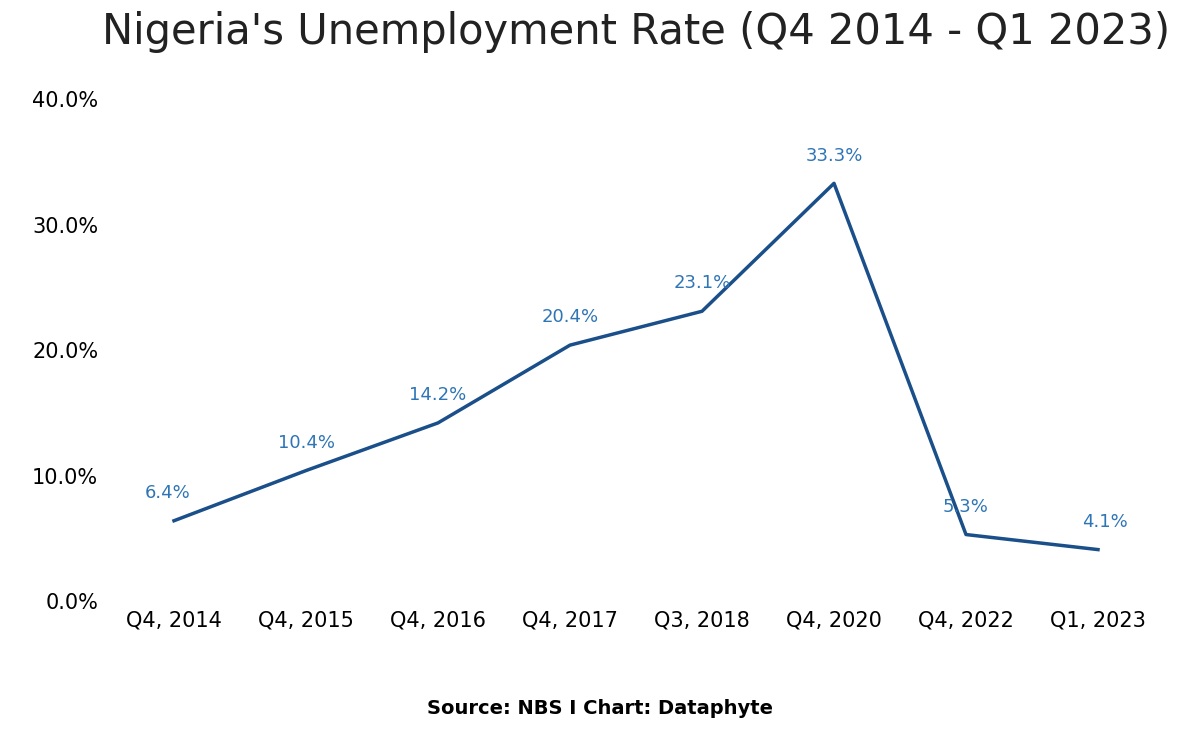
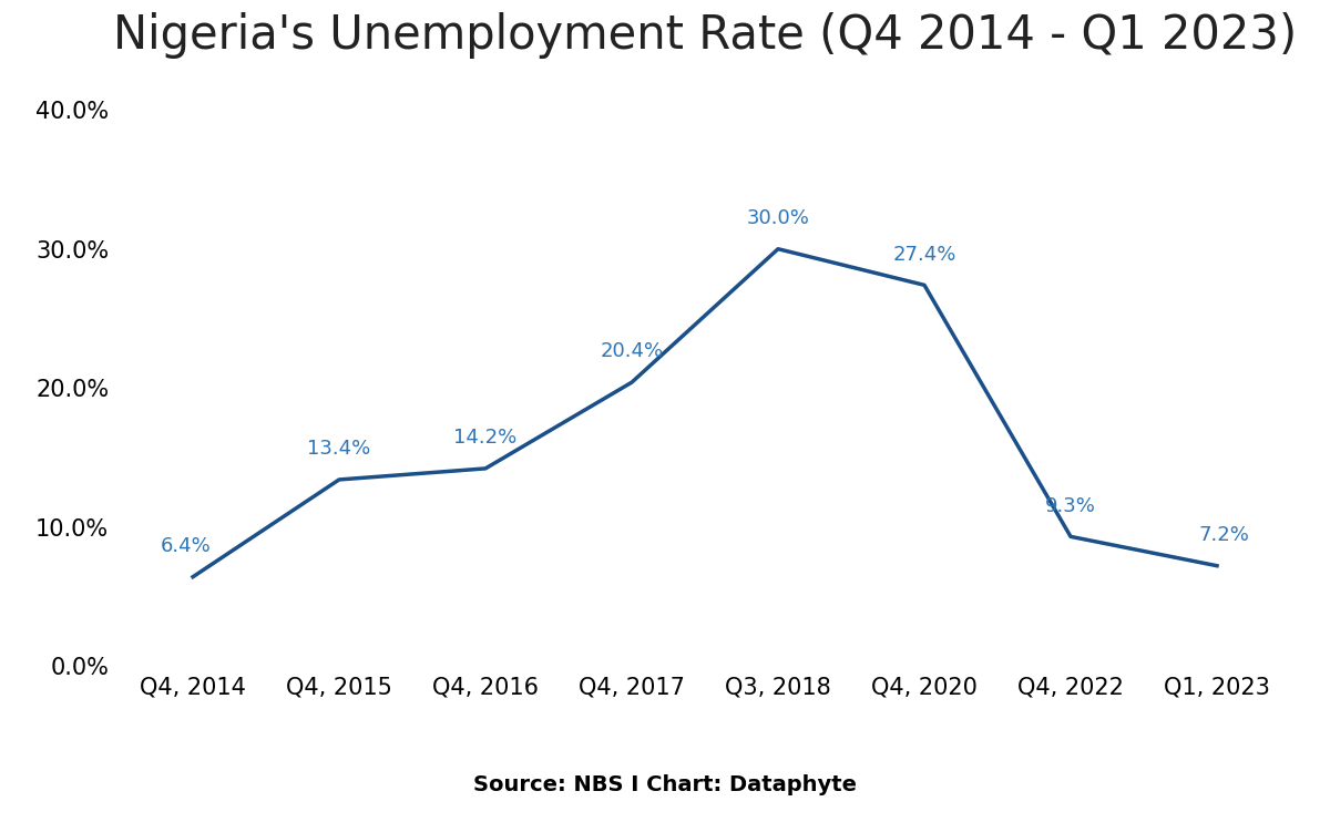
Q4, 2015: 10.4% -> 13.4%
Q3, 2018: 23.1% -> 30.0%
Q4, 2020: 33.3% -> 27.4%
Q4, 2022: 5.3% -> 9.3%
Q1, 2023: 4.1% -> 7.2%
